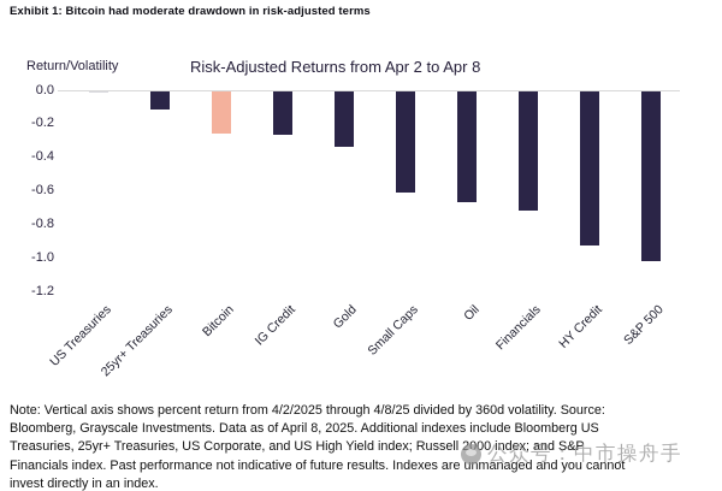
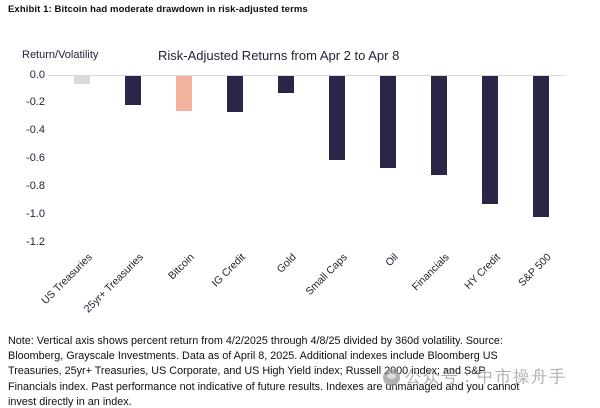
US Treasuries: -0.01 -> -0.06
25yr+ Treasuries: -0.11 -> -0.21
Gold: -0.33 -> -0.12
